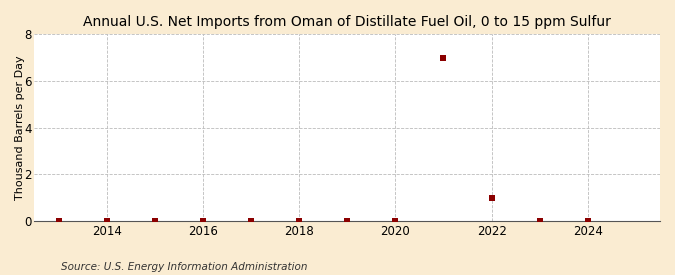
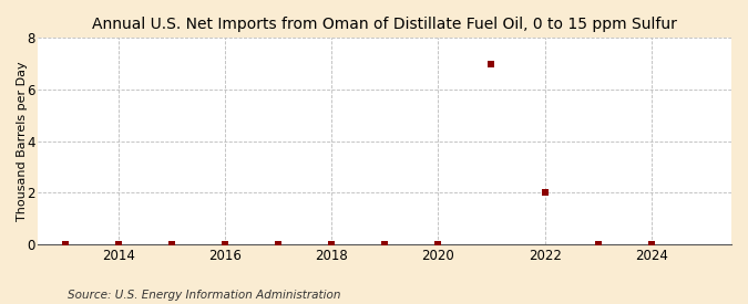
2022: 1 -> 2
